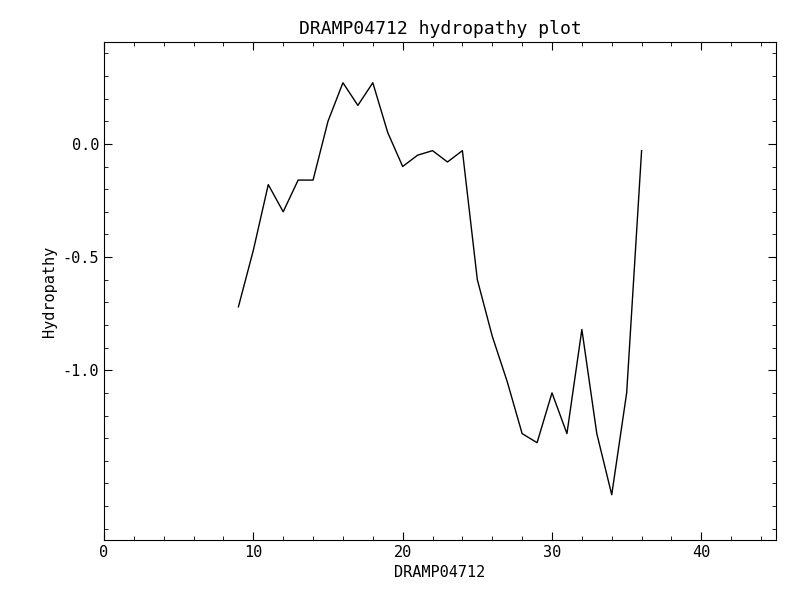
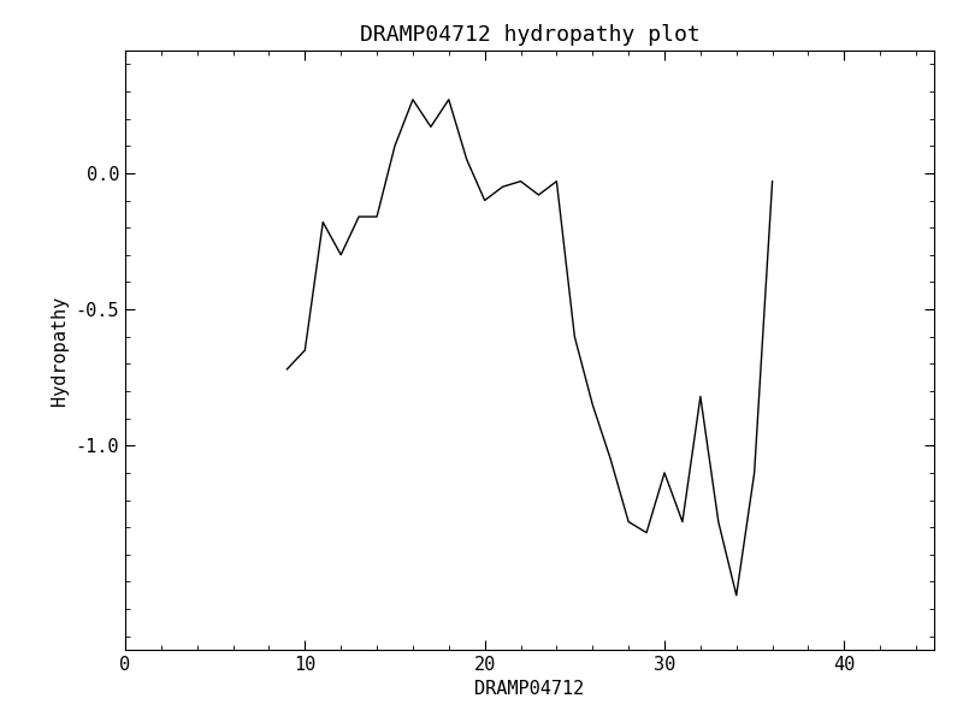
10: -0.47 -> -0.65
